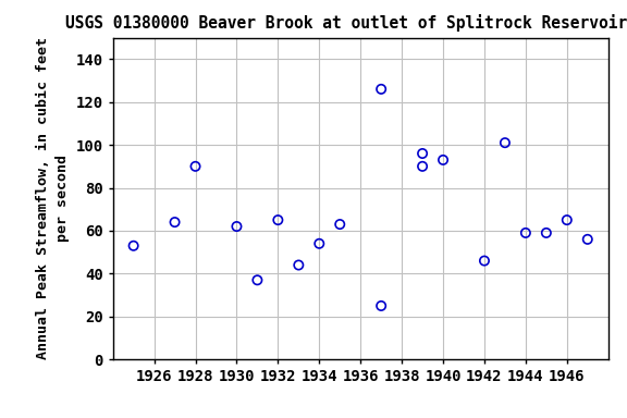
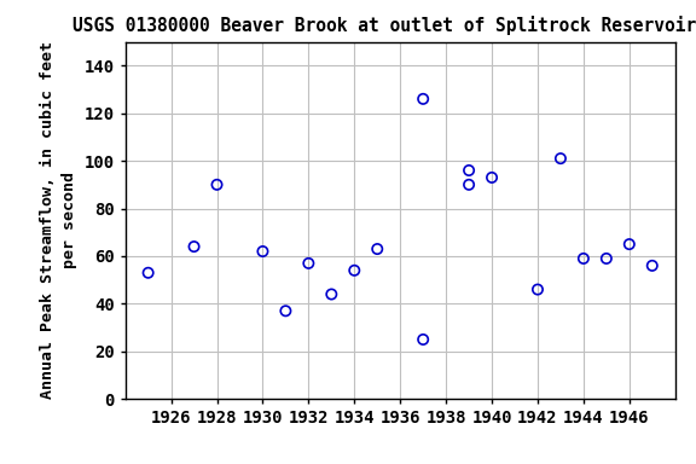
1932: 65 -> 57
